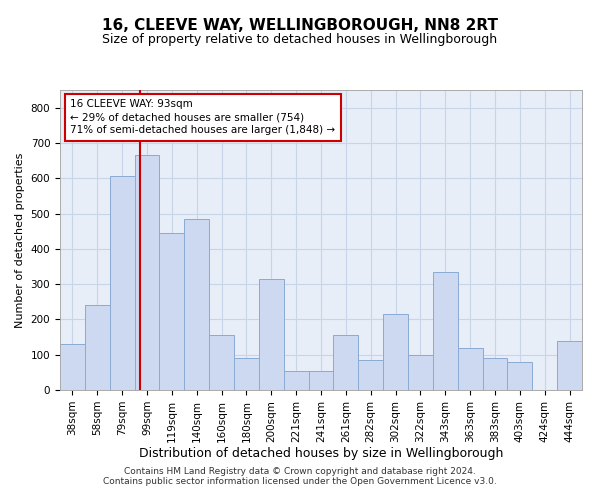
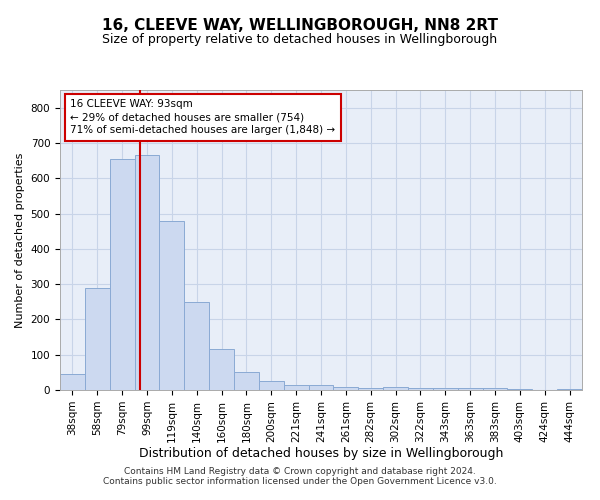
38sqm: 130 -> 45
58sqm: 240 -> 290
79sqm: 605 -> 655
119sqm: 445 -> 480
140sqm: 485 -> 250
160sqm: 155 -> 115
180sqm: 90 -> 50
200sqm: 315 -> 25
221sqm: 55 -> 15
241sqm: 55 -> 15
261sqm: 155 -> 8
282sqm: 85 -> 5
302sqm: 215 -> 8
322sqm: 100 -> 5
343sqm: 335 -> 5
363sqm: 120 -> 5
383sqm: 90 -> 5
403sqm: 80 -> 2
444sqm: 140 -> 2
